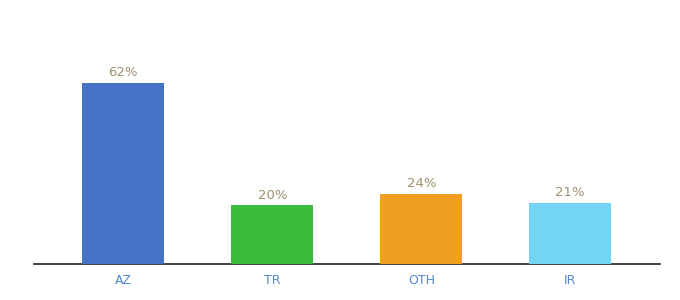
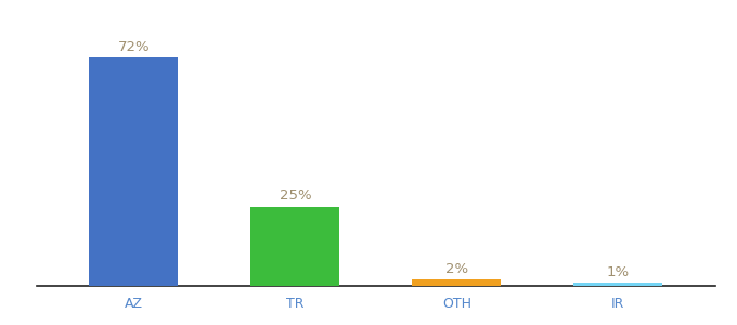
AZ: 62% -> 72%
TR: 20% -> 25%
OTH: 24% -> 2%
IR: 21% -> 1%
